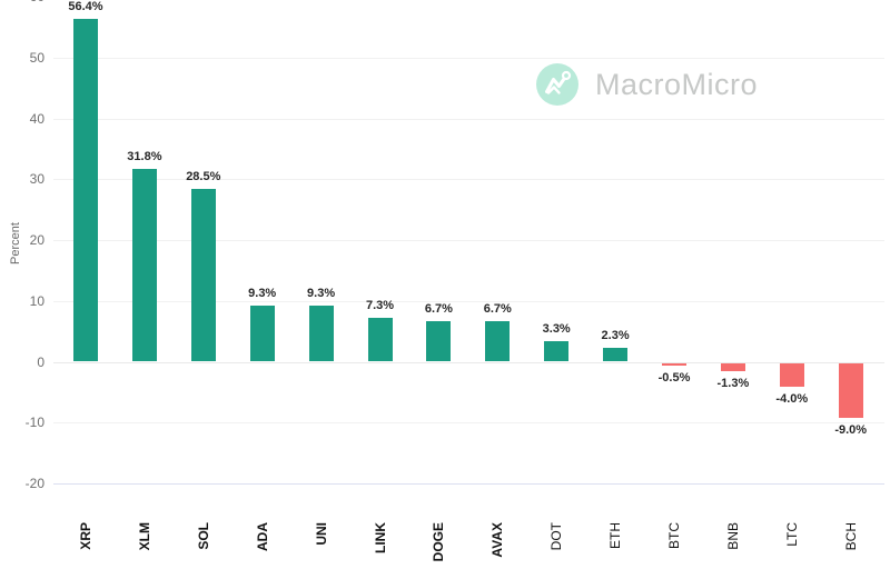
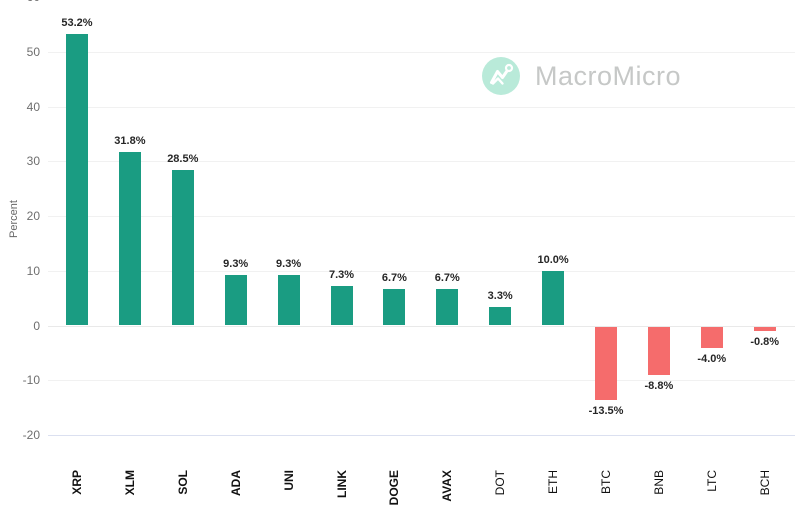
XRP: 56.4% -> 53.2%
ETH: 2.3% -> 10.0%
BTC: -0.5% -> -13.5%
BNB: -1.3% -> -8.8%
BCH: -9.0% -> -0.8%
